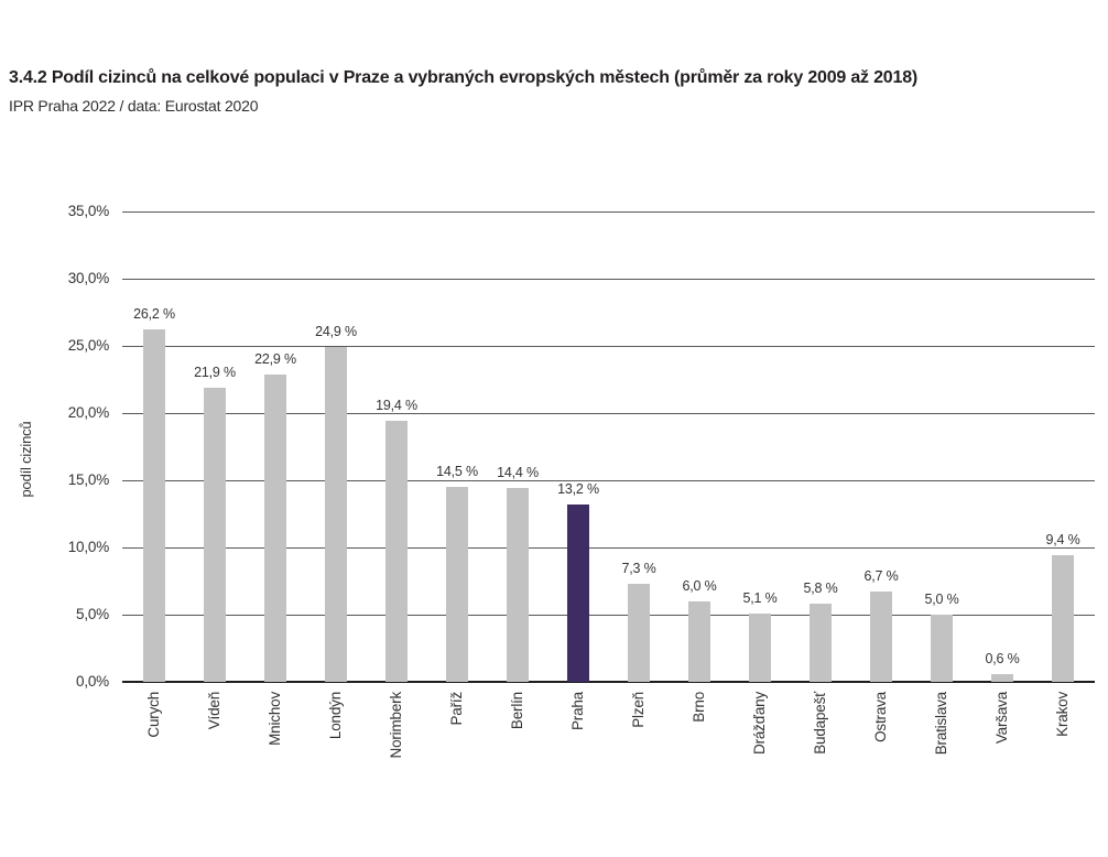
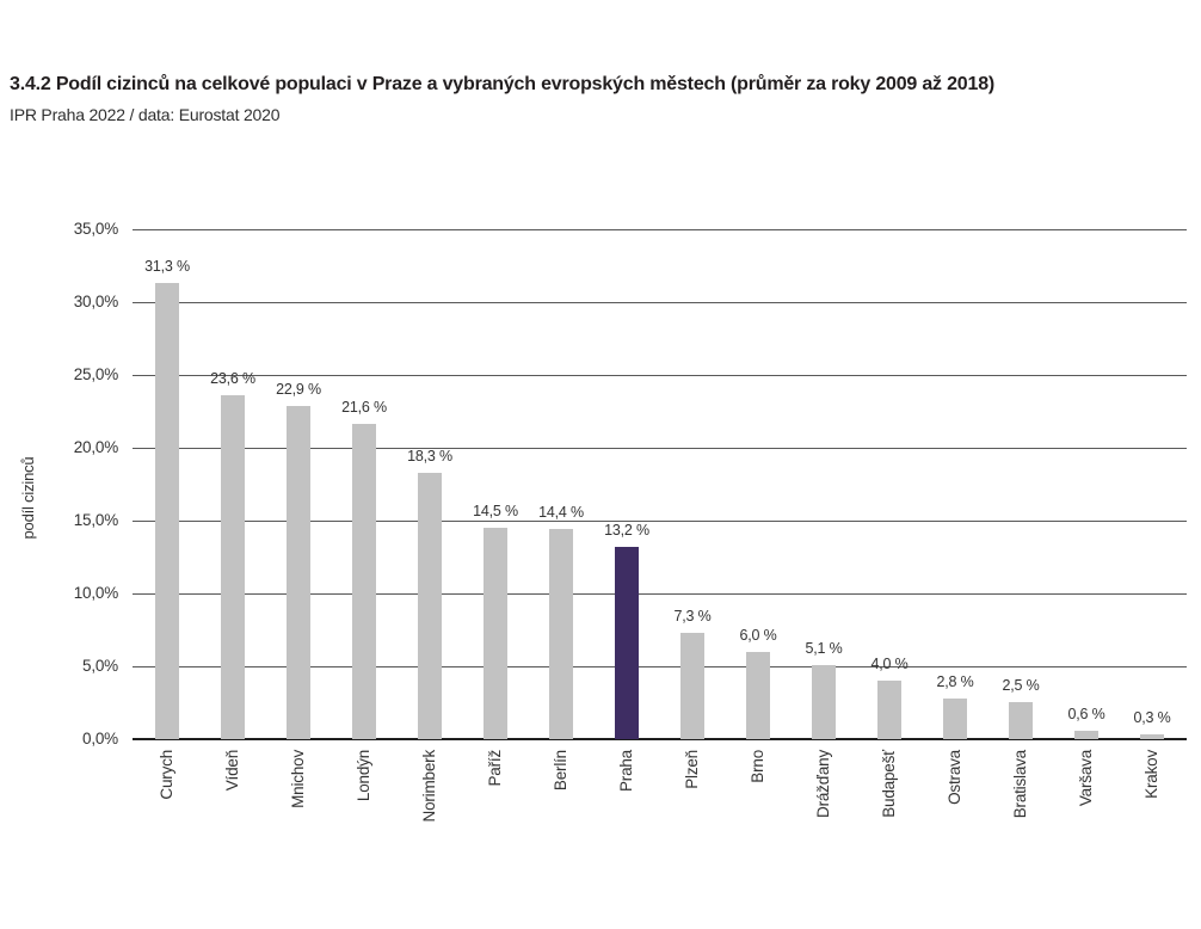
Curych: 26,2 -> 31,3
Vídeň: 21,9 -> 23,6
Londýn: 24,9 -> 21,6
Norimberk: 19,4 -> 18,3
Budapešť: 5,8 -> 4,0
Ostrava: 6,7 -> 2,8
Bratislava: 5,0 -> 2,5
Krakov: 9,4 -> 0,3
